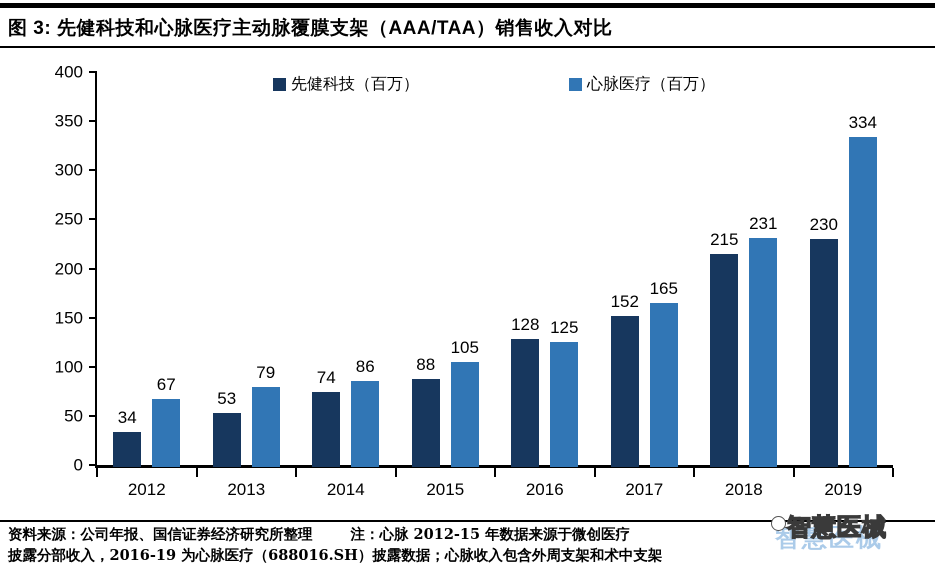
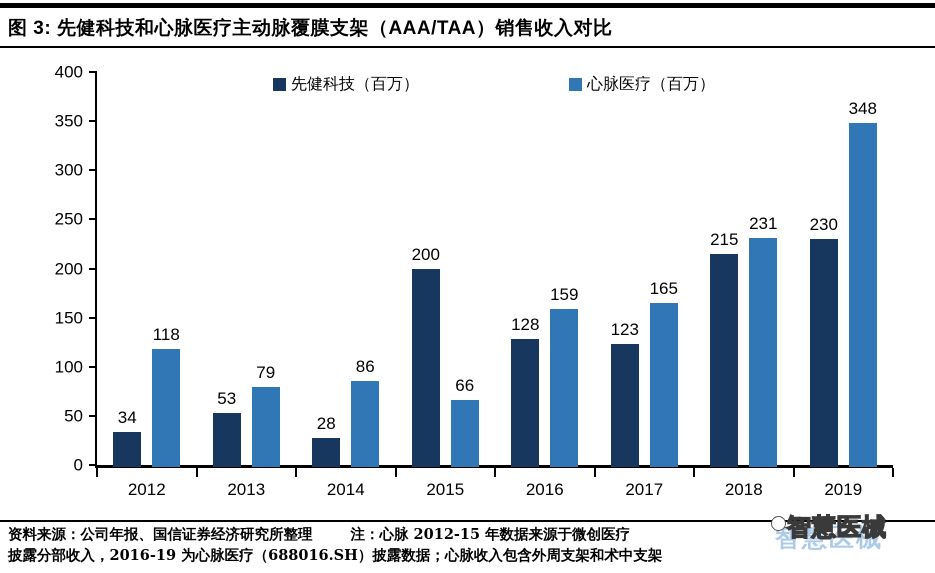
心脉医疗（百万）/2012: 67 -> 118
先健科技（百万）/2014: 74 -> 28
先健科技（百万）/2015: 88 -> 200
心脉医疗（百万）/2015: 105 -> 66
心脉医疗（百万）/2016: 125 -> 159
先健科技（百万）/2017: 152 -> 123
心脉医疗（百万）/2019: 334 -> 348
